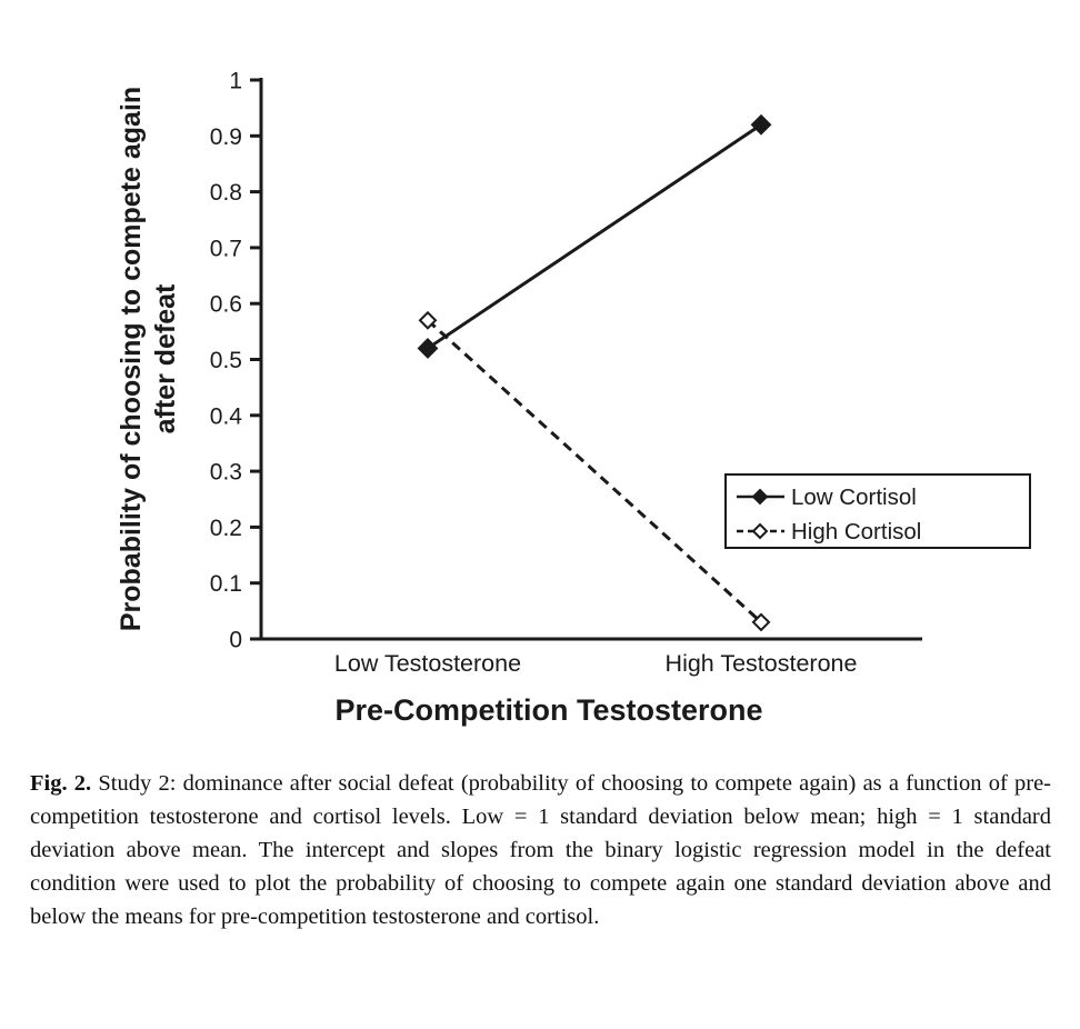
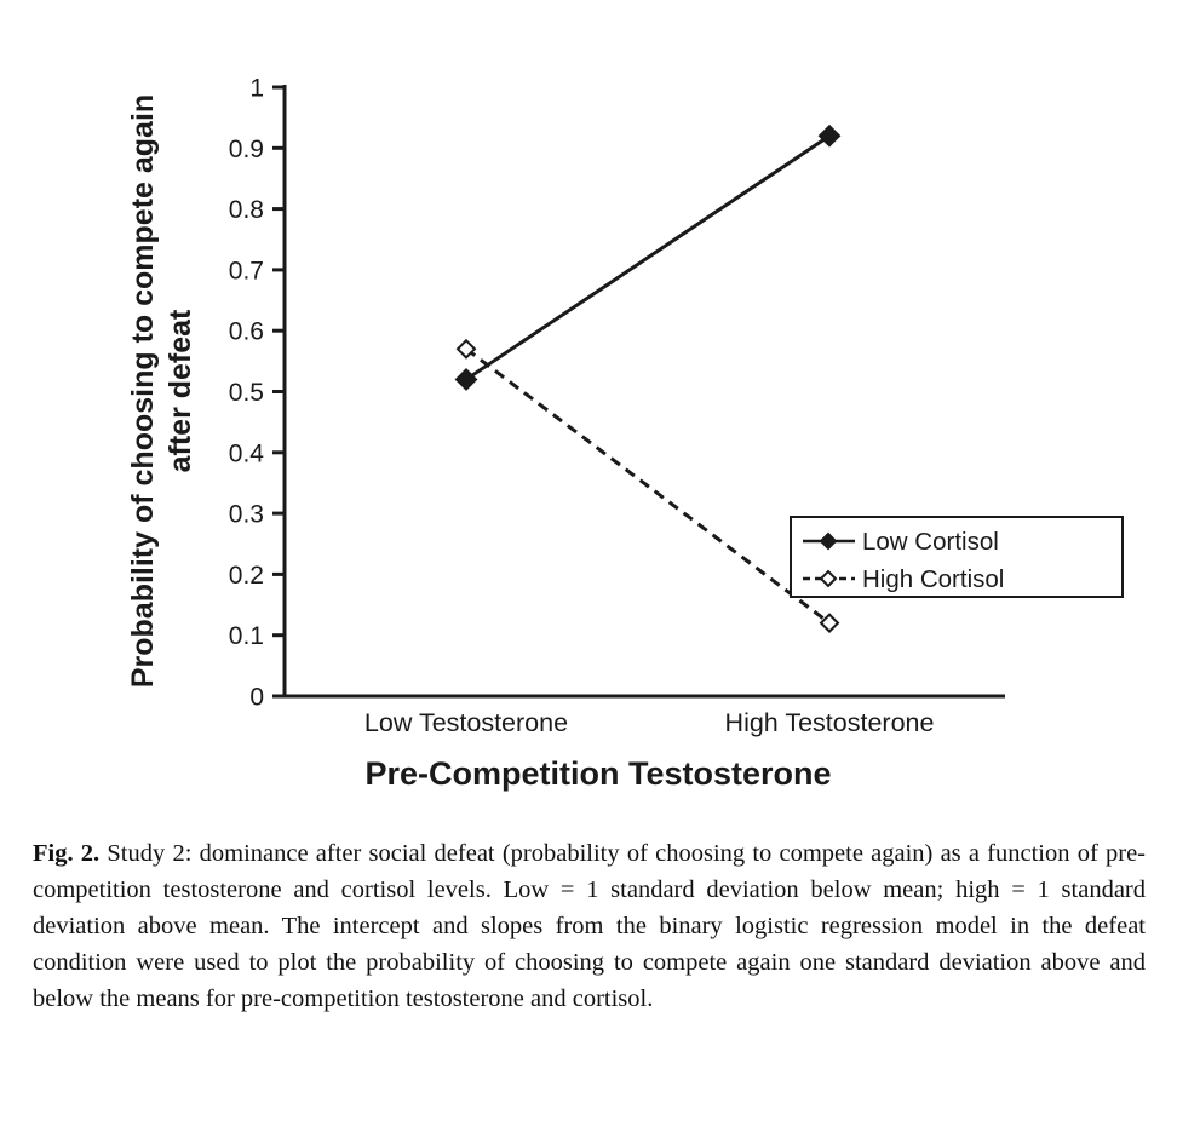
High Cortisol/High Testosterone: 0.03 -> 0.12
